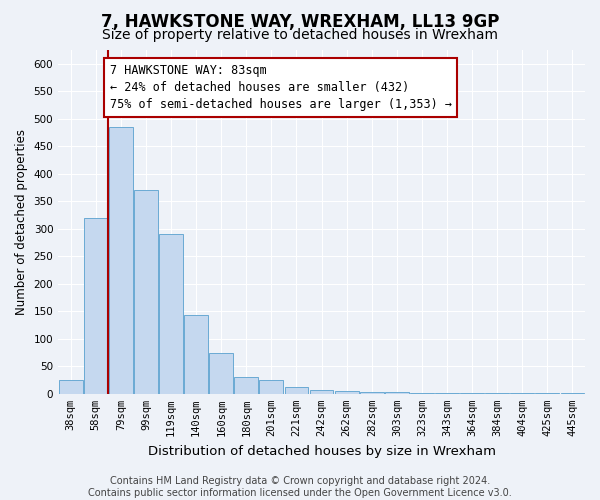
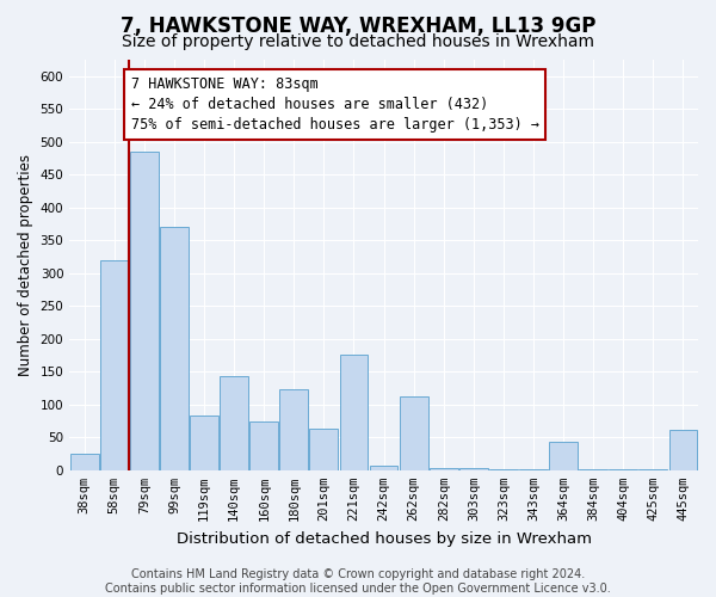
119sqm: 290 -> 84
180sqm: 30 -> 124
201sqm: 25 -> 64
221sqm: 13 -> 176
262sqm: 5 -> 112
364sqm: 1 -> 44
445sqm: 1 -> 62
